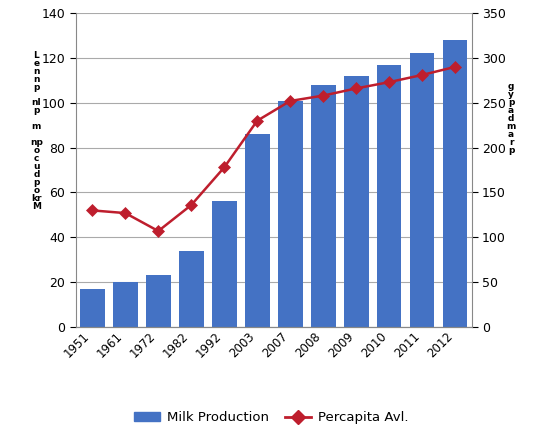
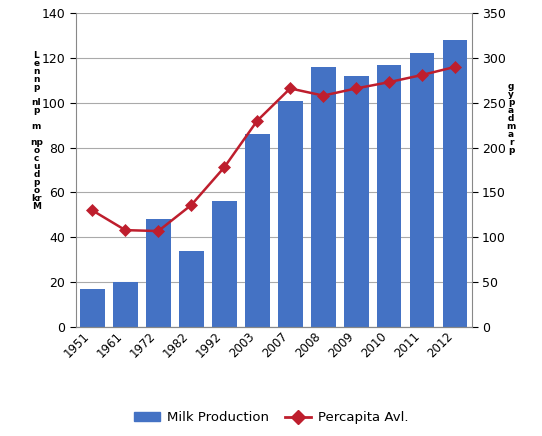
Percapita Avl./1961: 127 -> 108
Milk Production/1972: 23 -> 48
Percapita Avl./2007: 252 -> 266
Milk Production/2008: 108 -> 116
